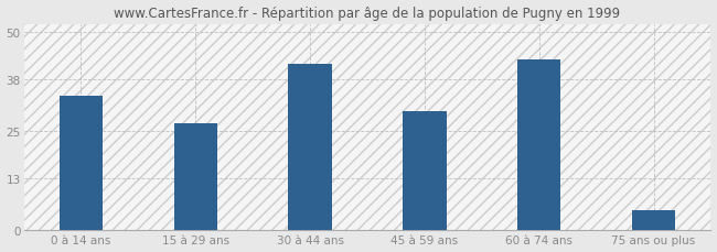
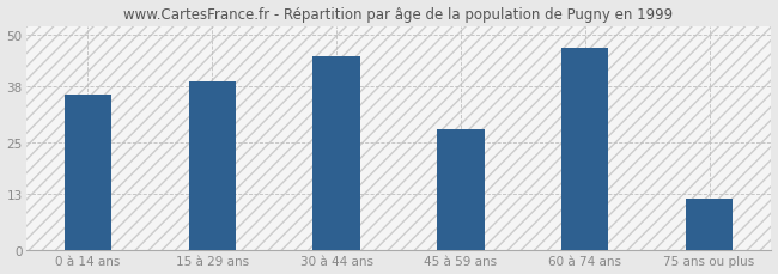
0 à 14 ans: 34 -> 36
15 à 29 ans: 27 -> 39
30 à 44 ans: 42 -> 45
45 à 59 ans: 30 -> 28
60 à 74 ans: 43 -> 47
75 ans ou plus: 5 -> 12
